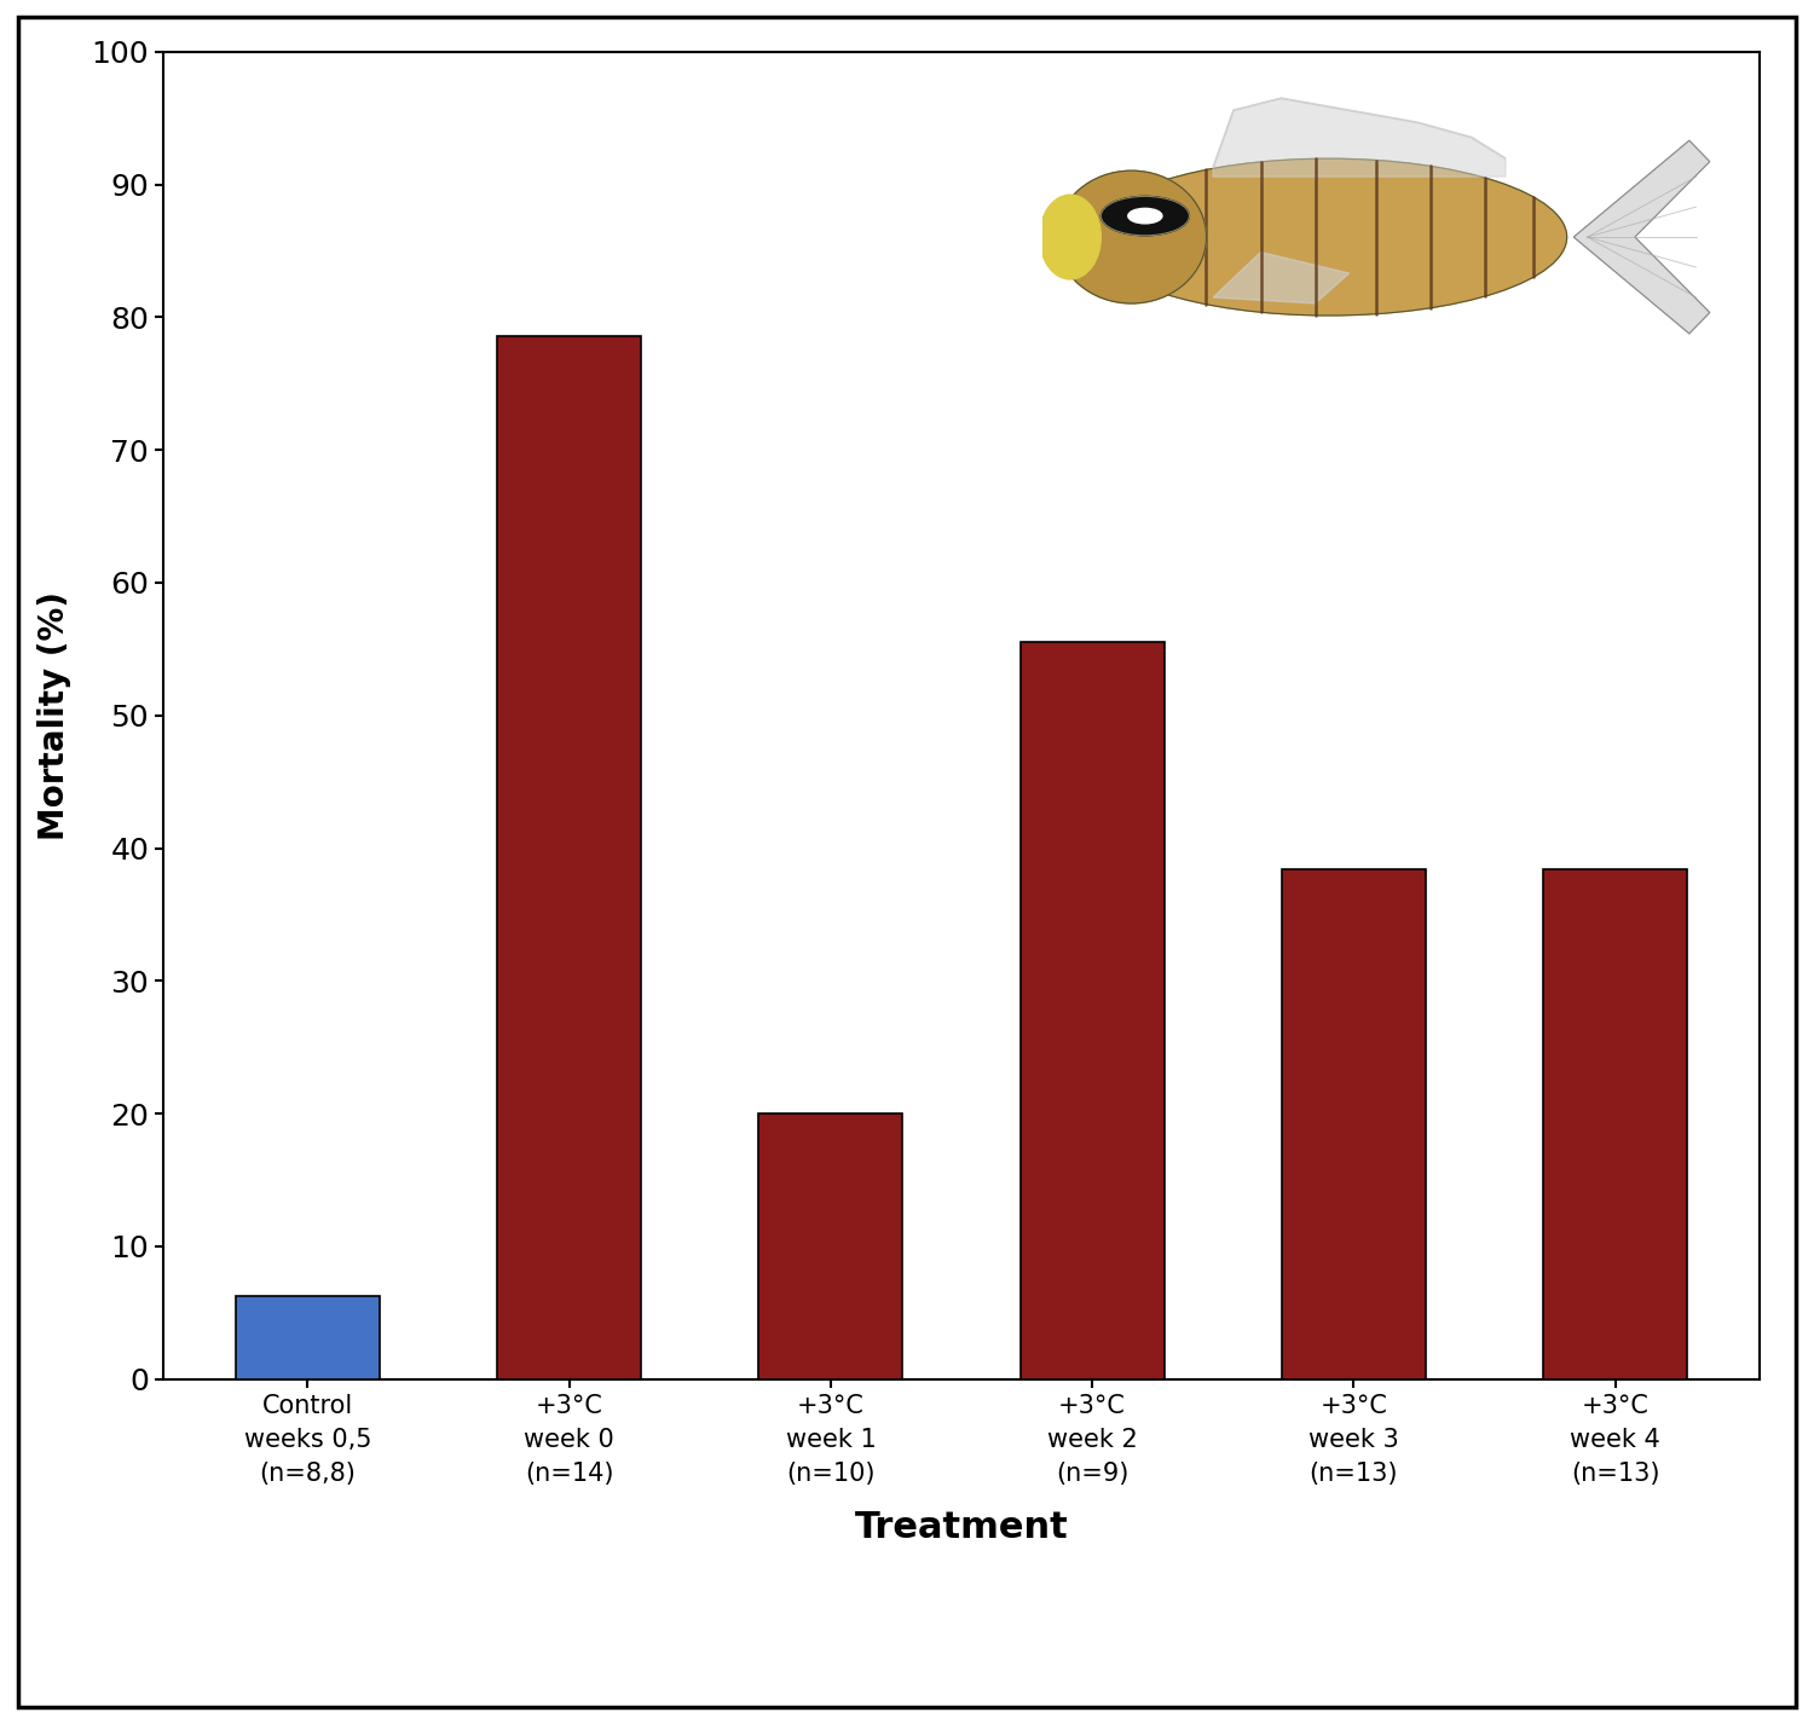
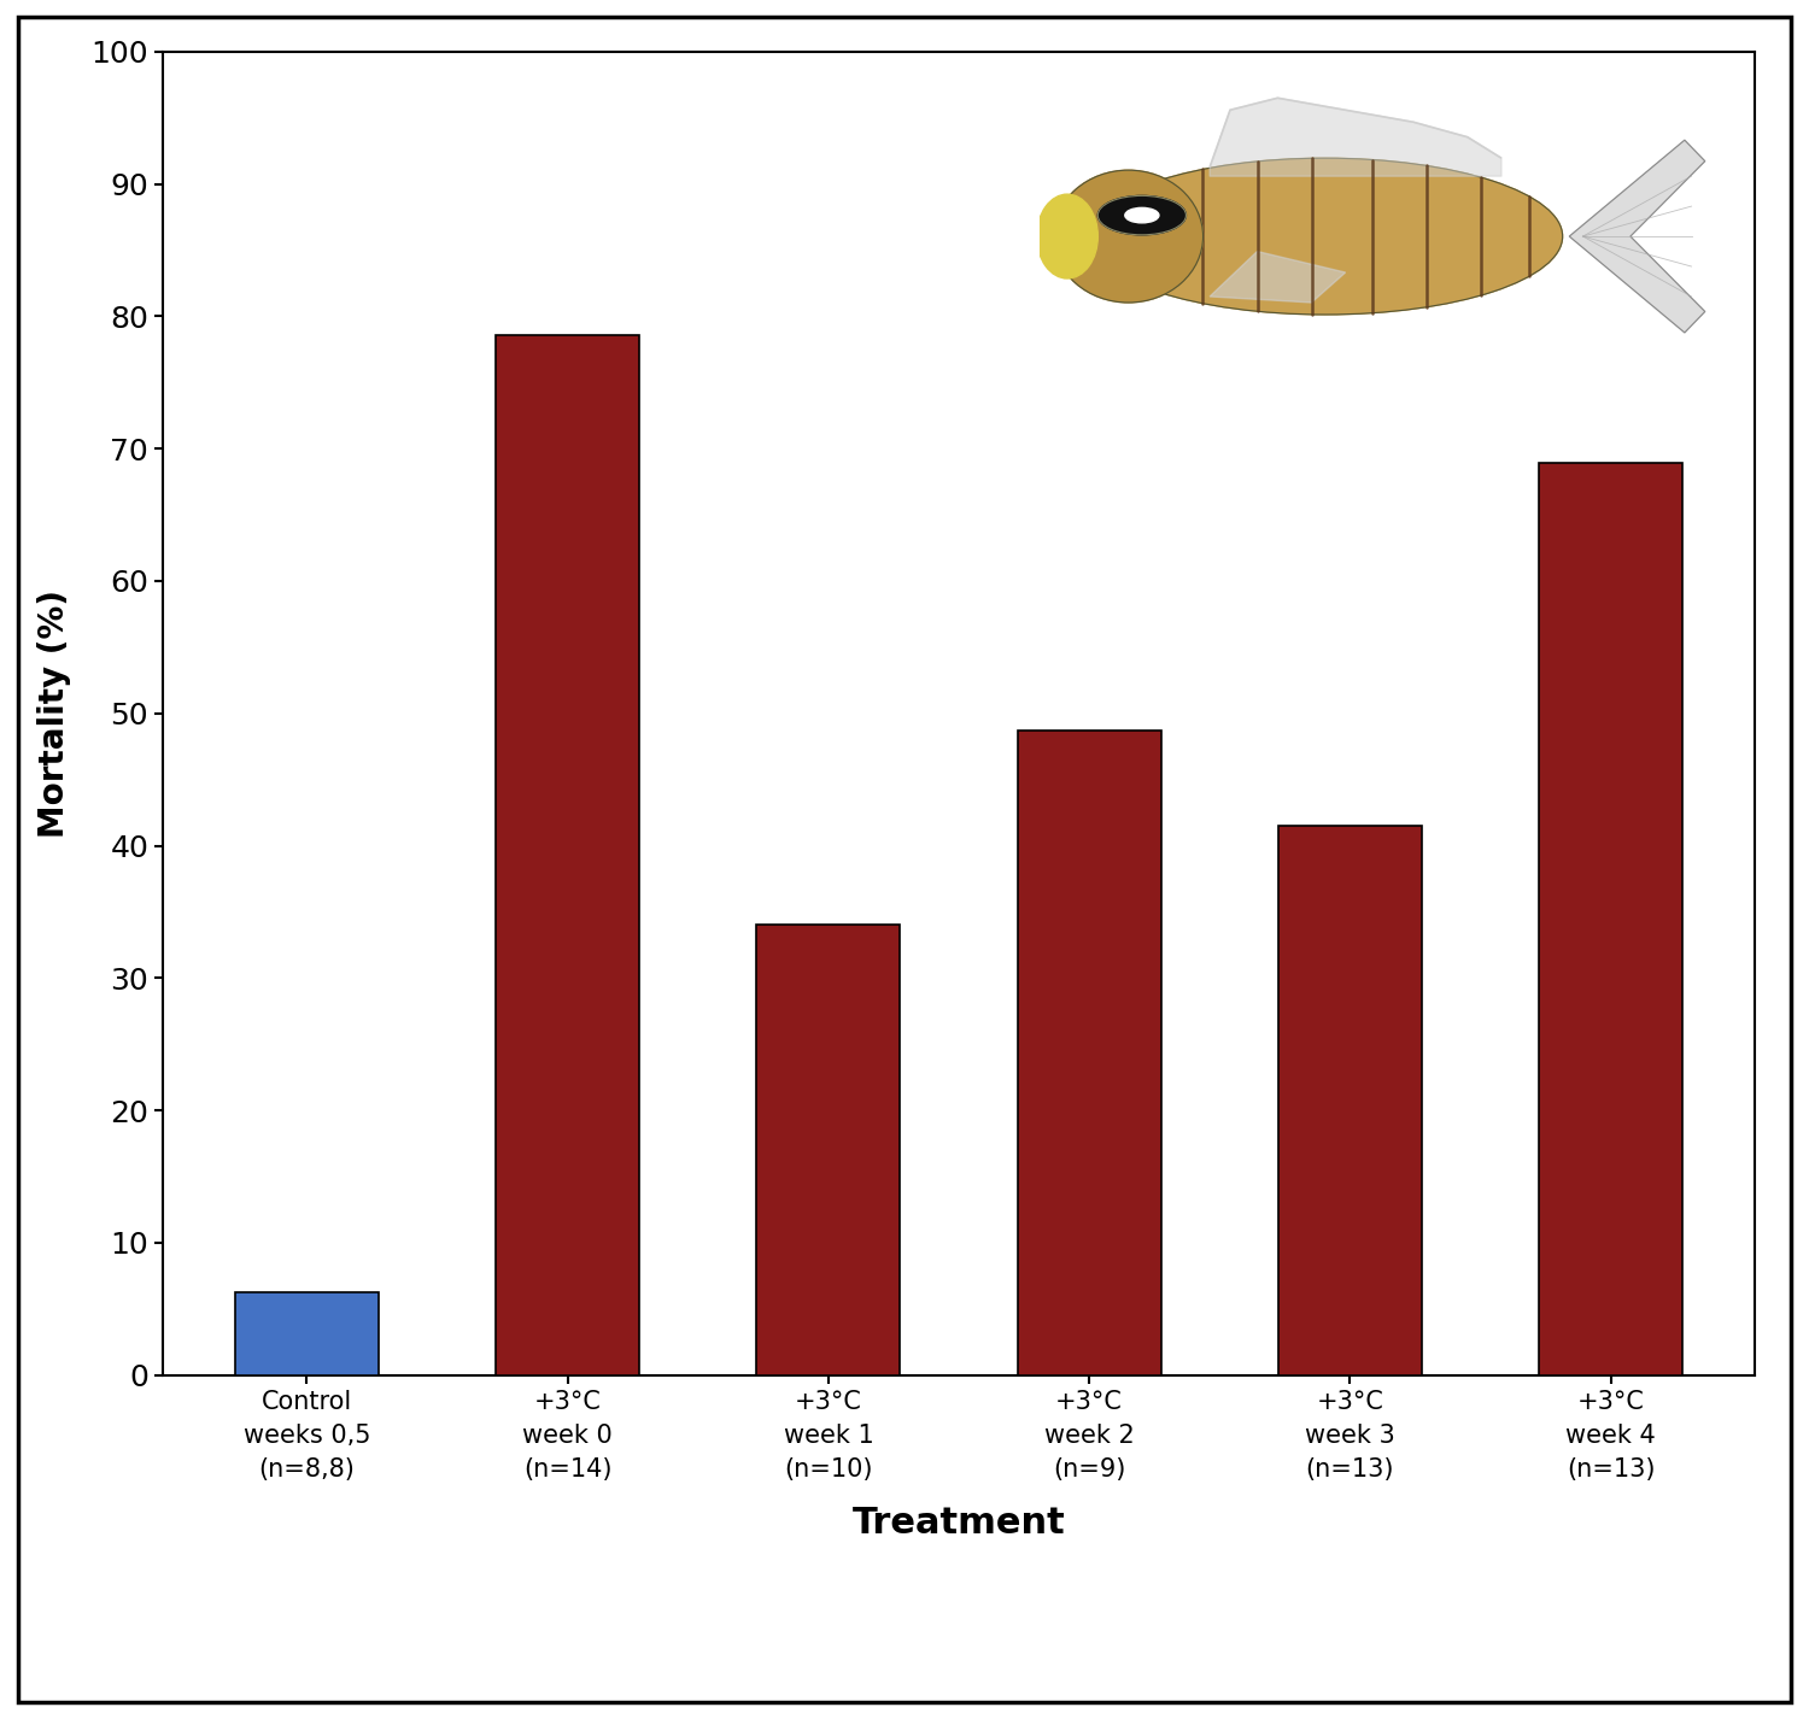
+3°C week 1 (n=10): 20.0 -> 34.0
+3°C week 2 (n=9): 55.6 -> 48.7
+3°C week 3 (n=13): 38.5 -> 41.5
+3°C week 4 (n=13): 38.5 -> 68.9
